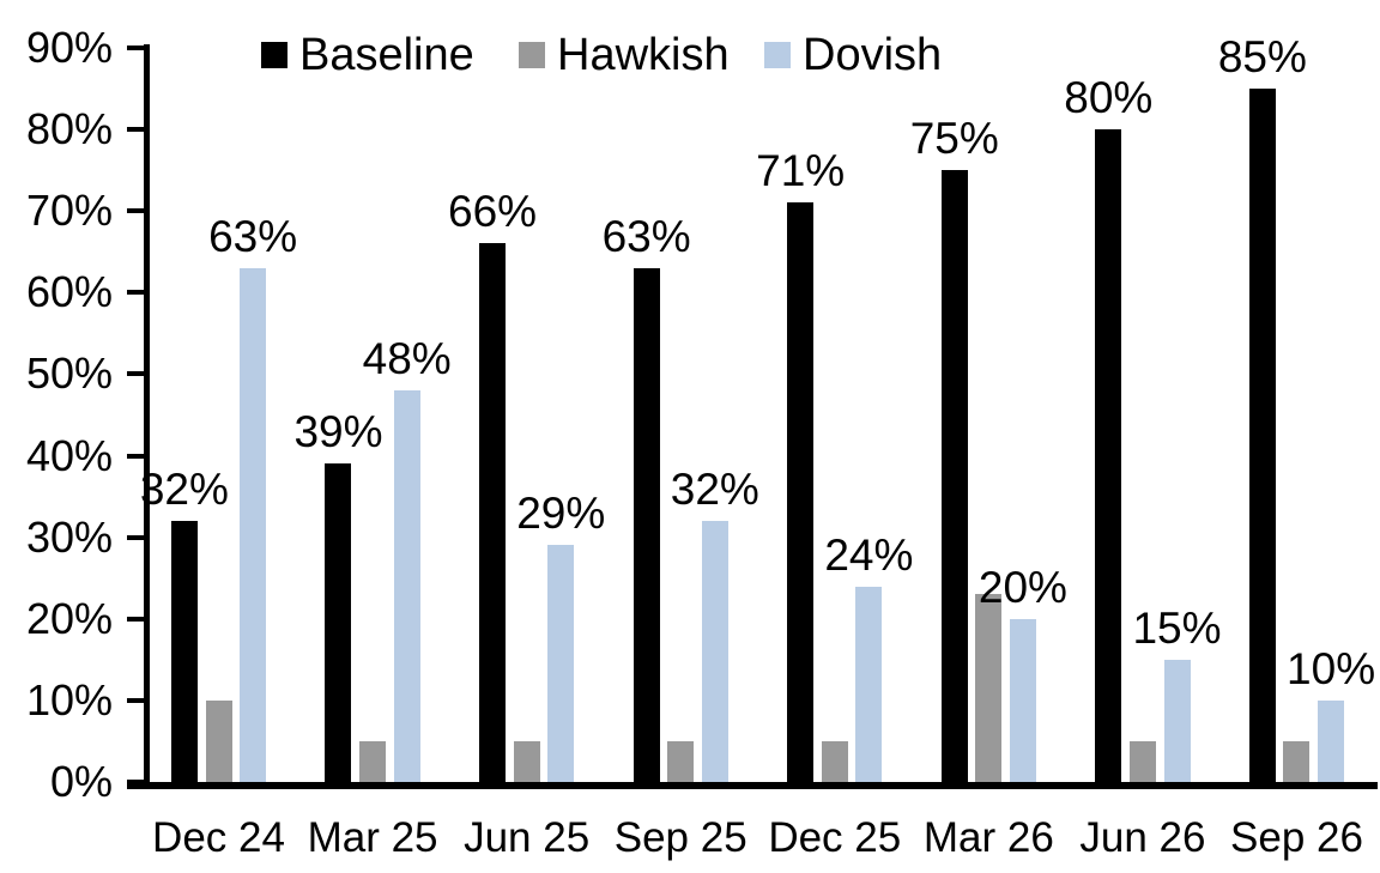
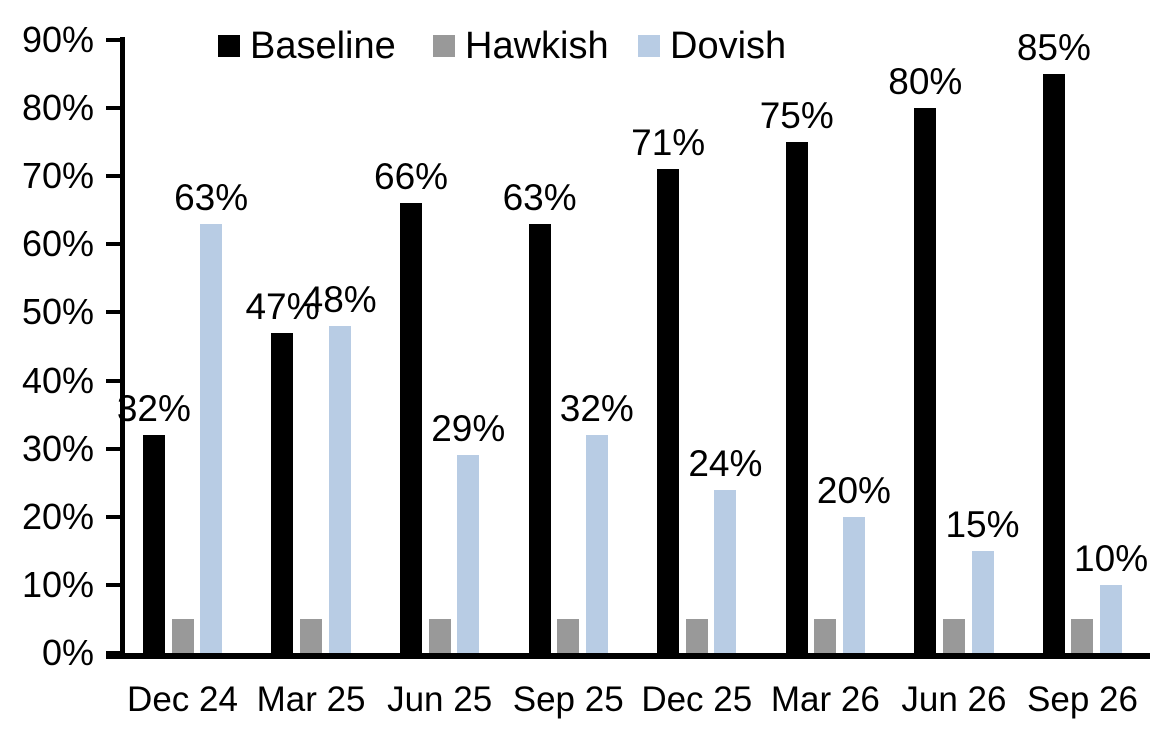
Hawkish/Dec 24: 10% -> 5%
Baseline/Mar 25: 39% -> 47%
Hawkish/Mar 26: 23% -> 5%
